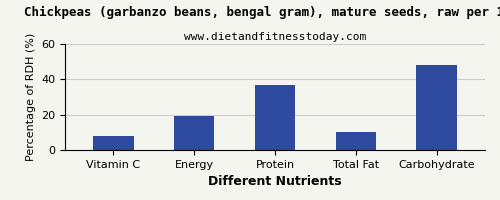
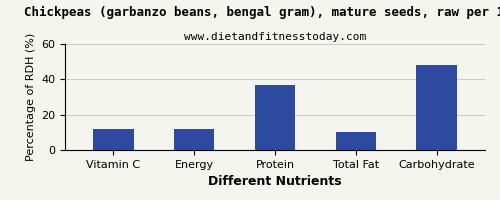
Vitamin C: 8 -> 12
Energy: 19 -> 12
